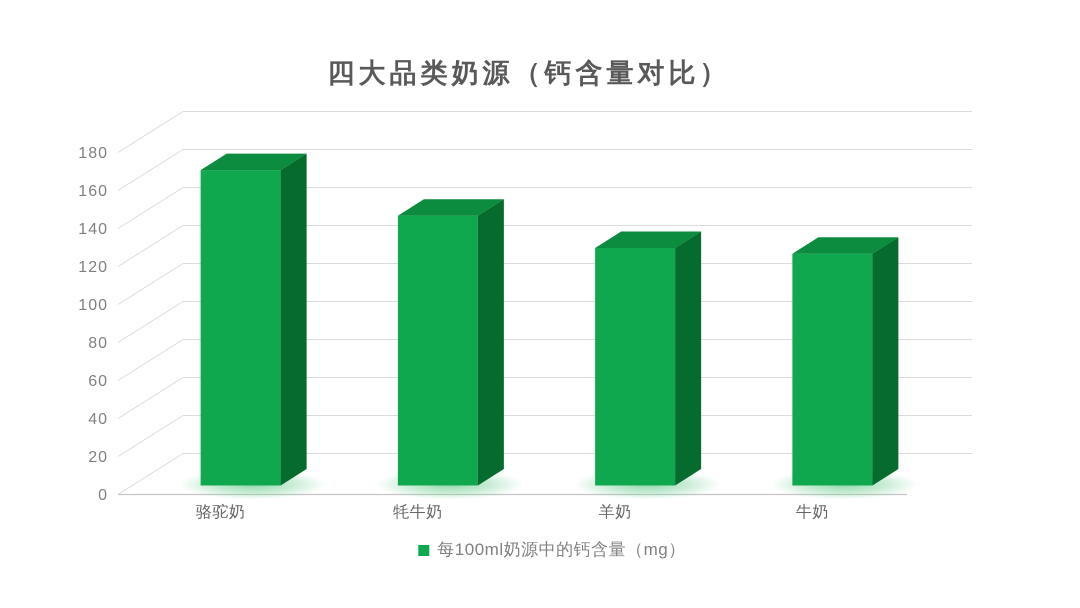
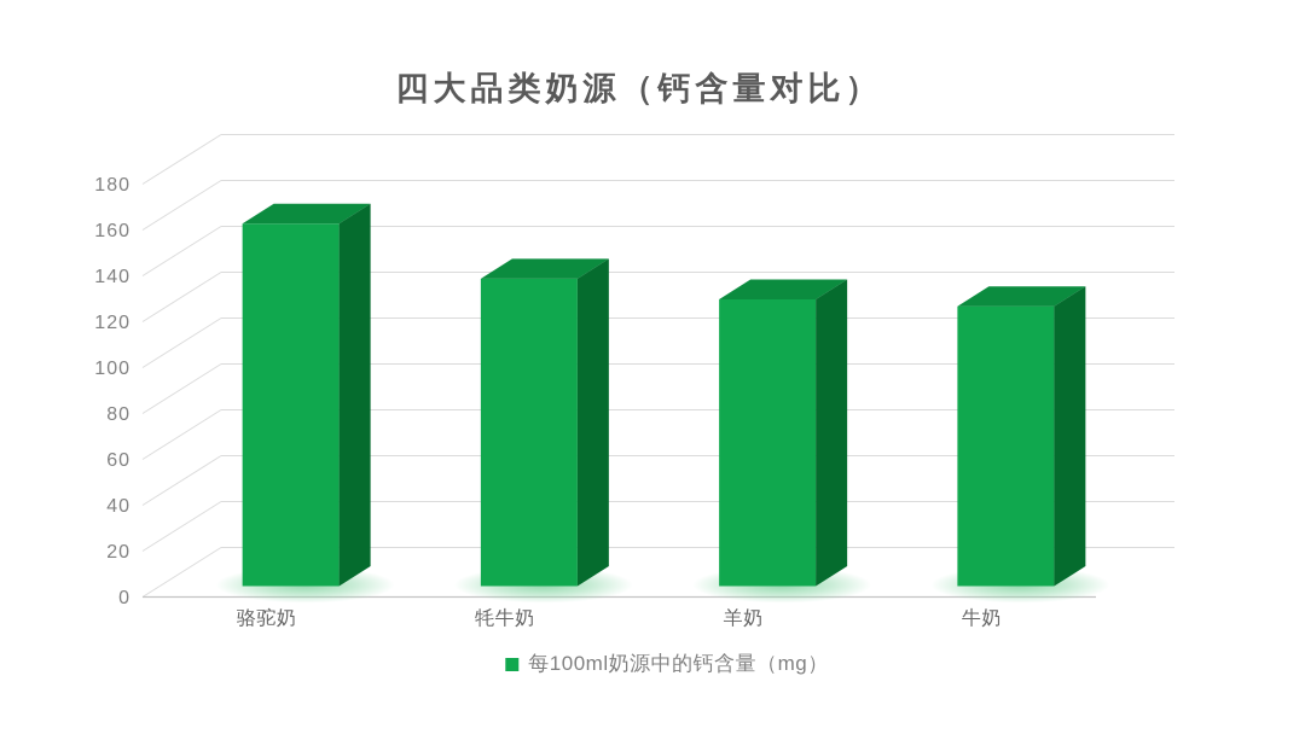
骆驼奶: 166 -> 158
牦牛奶: 142 -> 134
